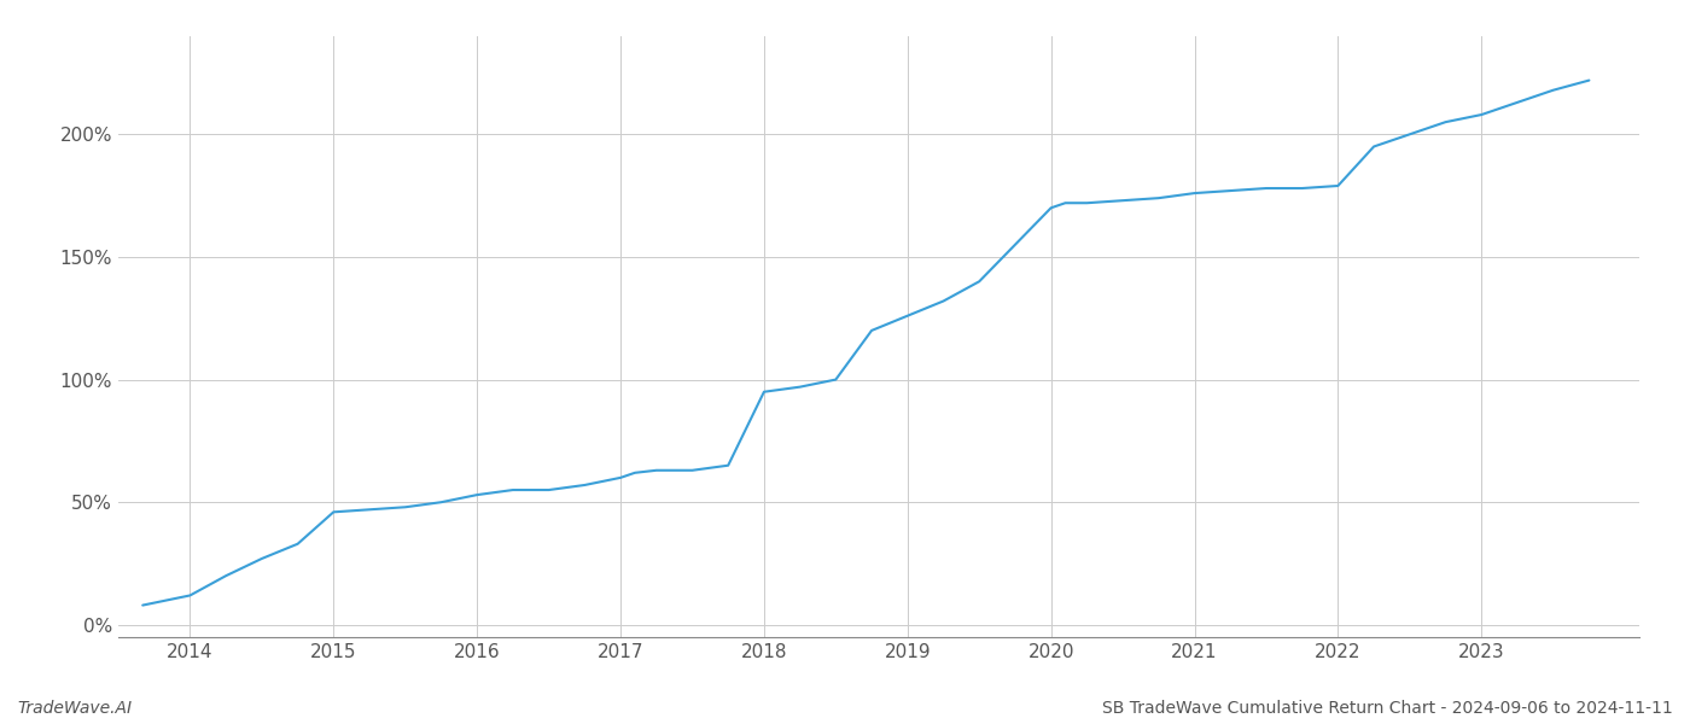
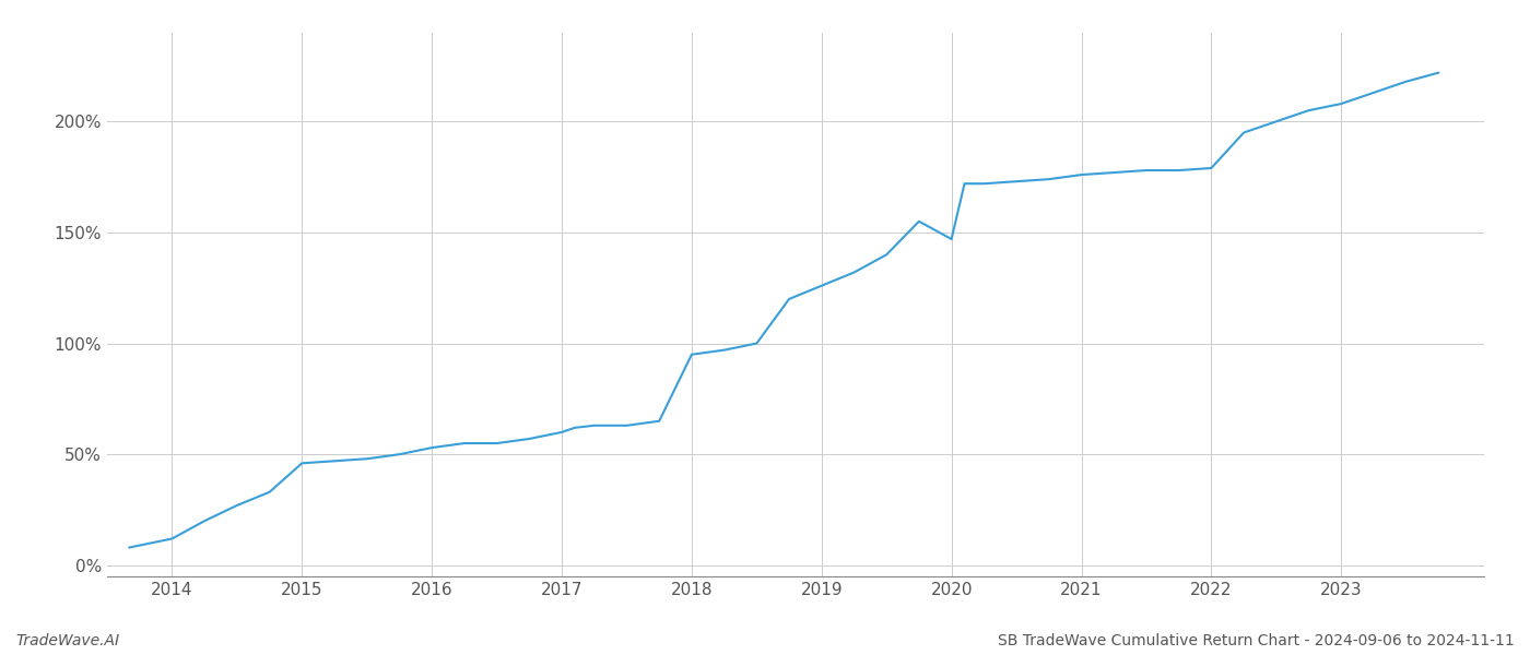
2020: 170% -> 147%
